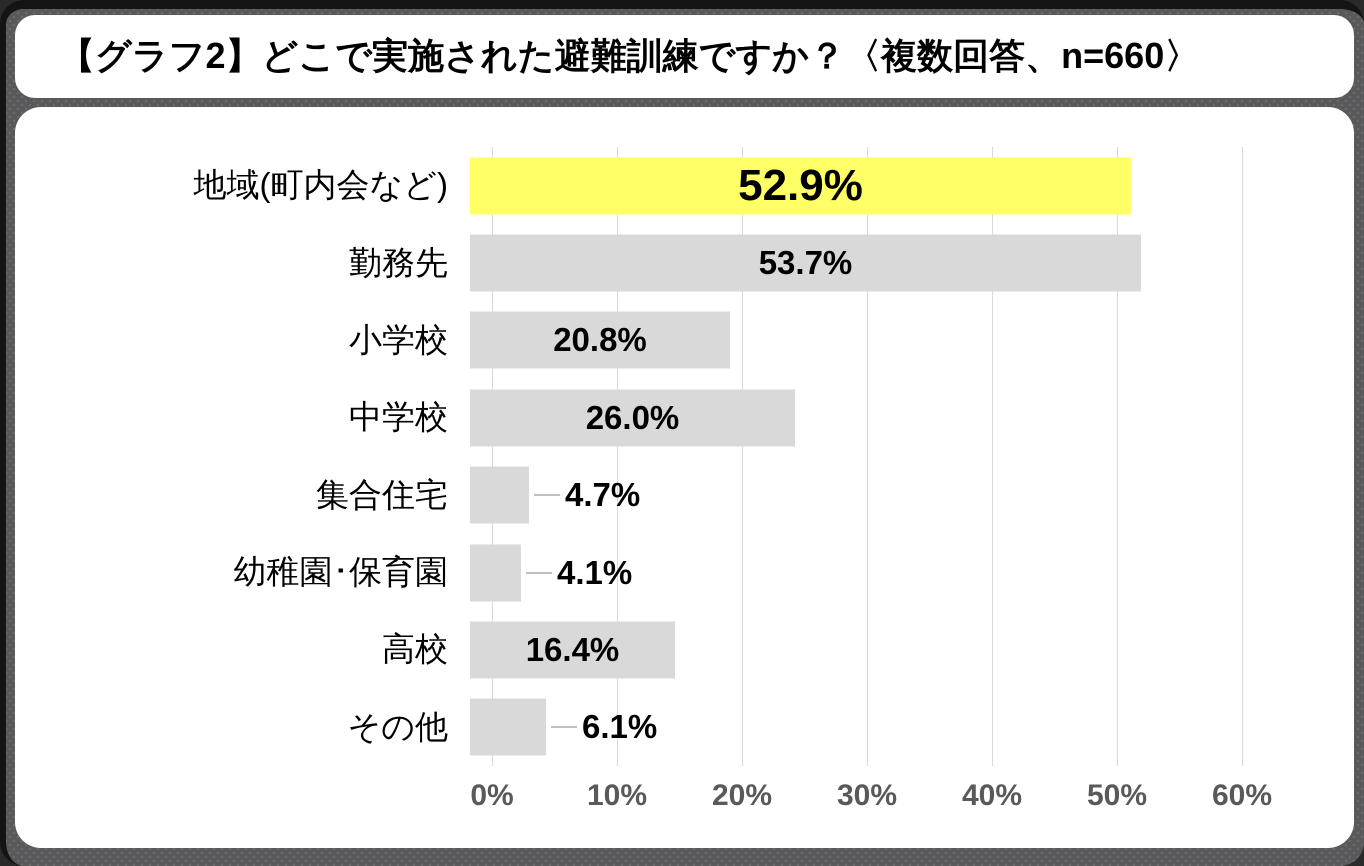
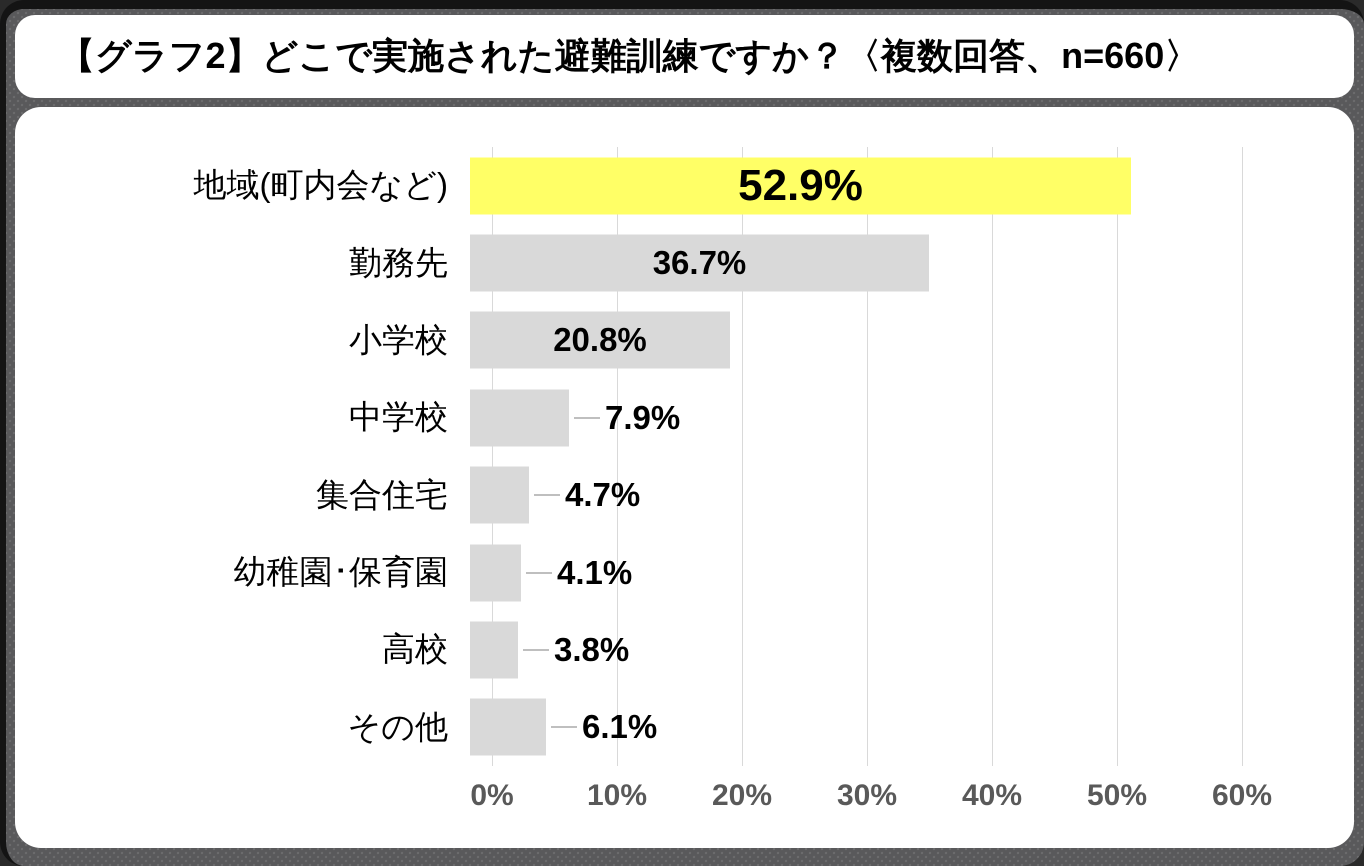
勤務先: 53.7% -> 36.7%
中学校: 26.0% -> 7.9%
高校: 16.4% -> 3.8%
